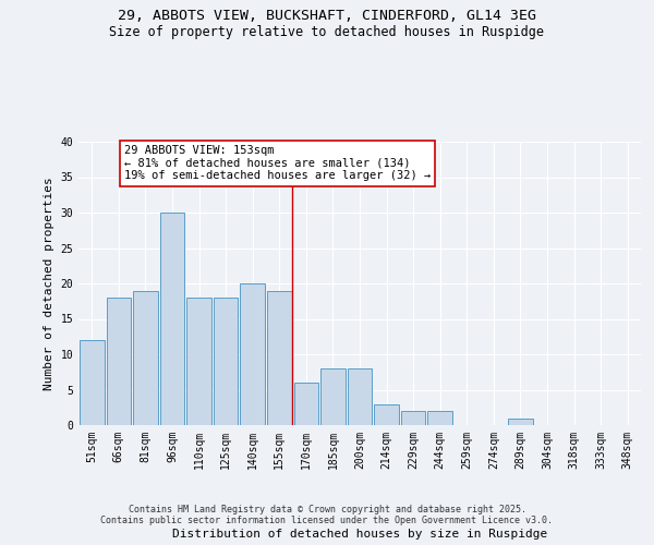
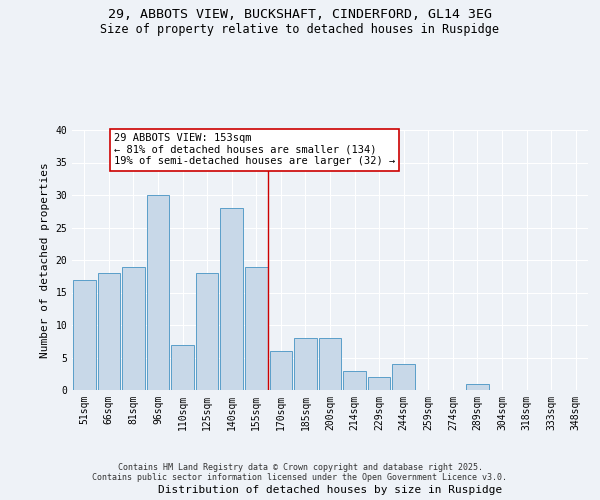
51sqm: 12 -> 17
110sqm: 18 -> 7
140sqm: 20 -> 28
244sqm: 2 -> 4
